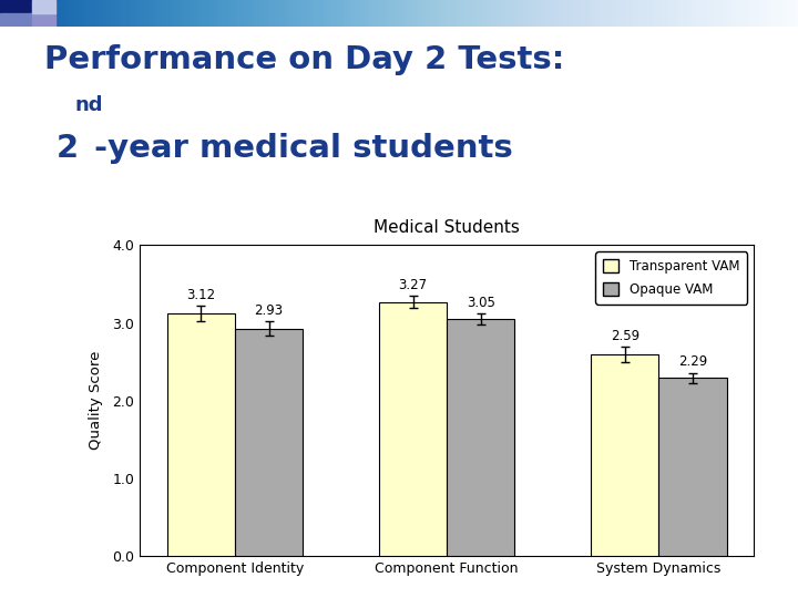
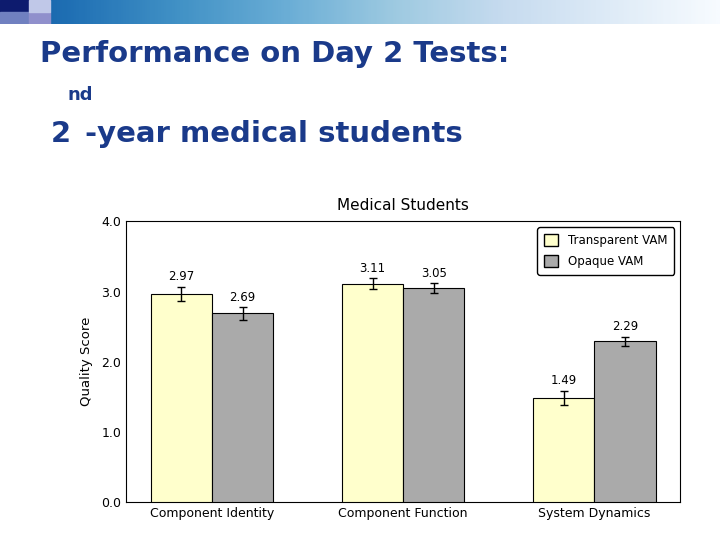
Transparent VAM/Component Identity: 3.12 -> 2.97
Opaque VAM/Component Identity: 2.93 -> 2.69
Transparent VAM/Component Function: 3.27 -> 3.11
Transparent VAM/System Dynamics: 2.59 -> 1.49
